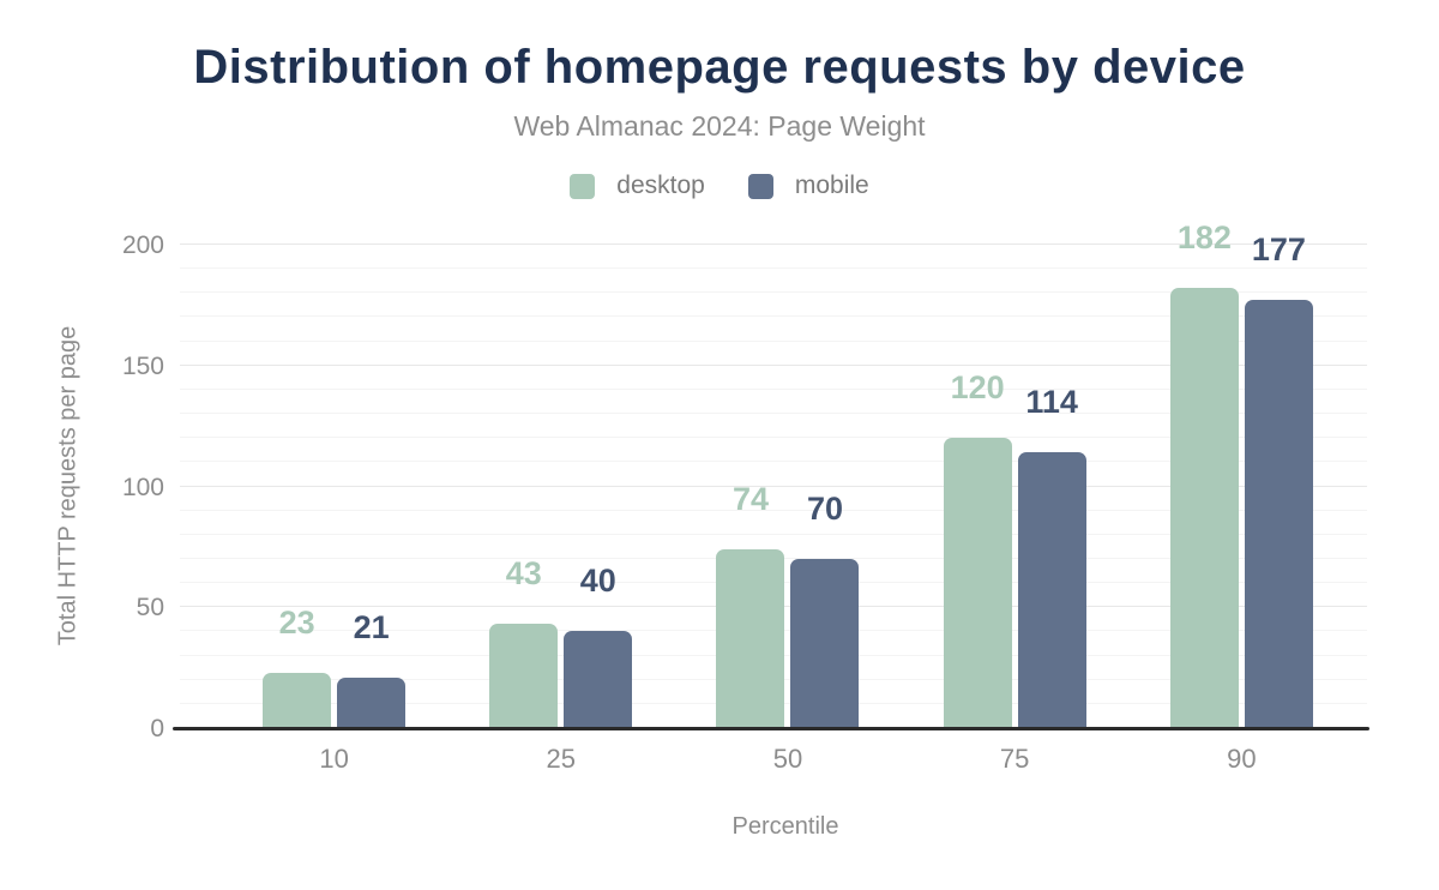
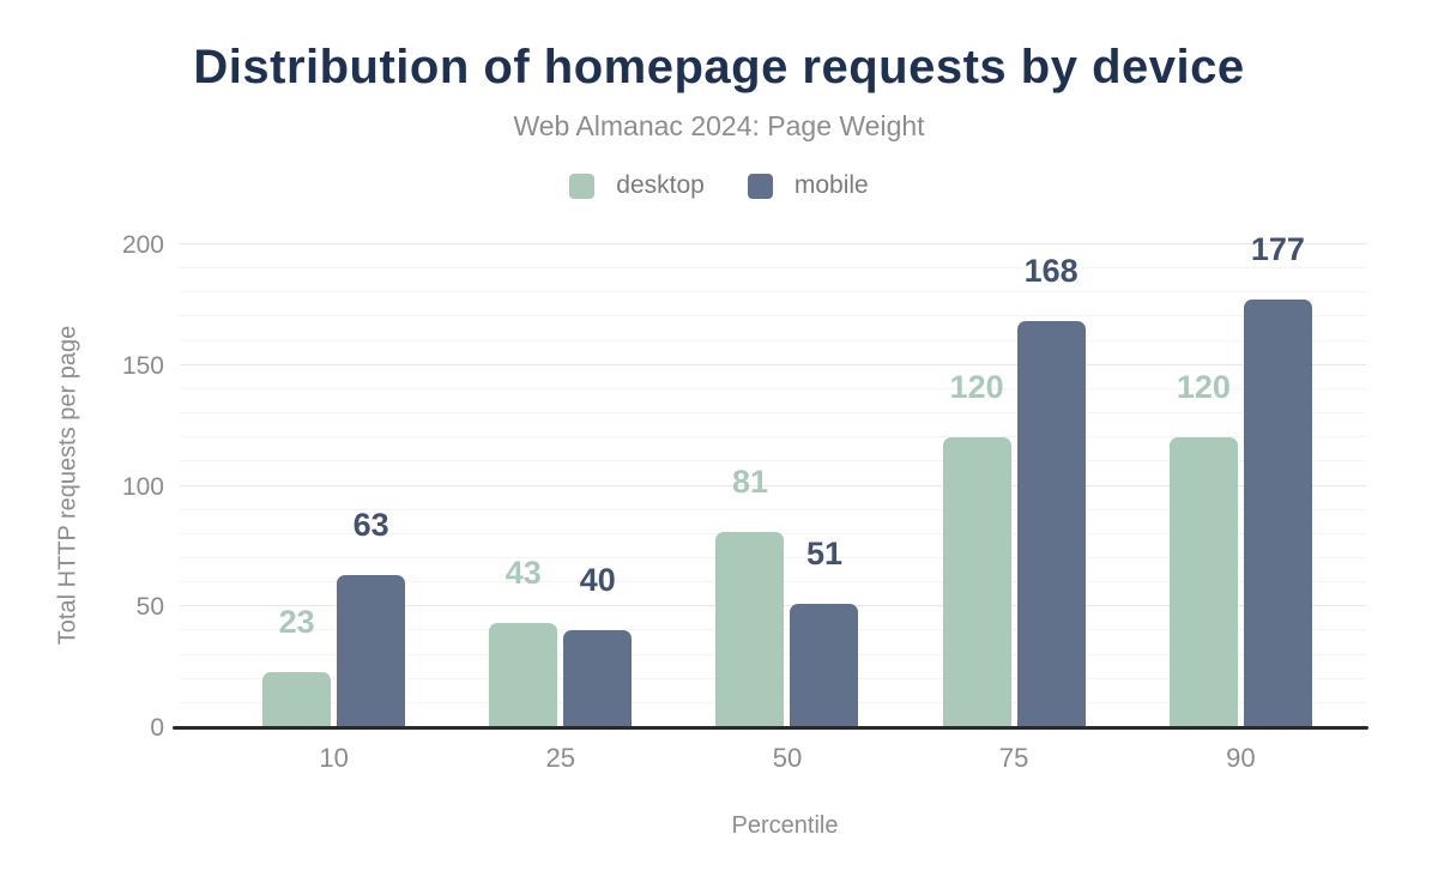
mobile/10: 21 -> 63
desktop/50: 74 -> 81
mobile/50: 70 -> 51
mobile/75: 114 -> 168
desktop/90: 182 -> 120
